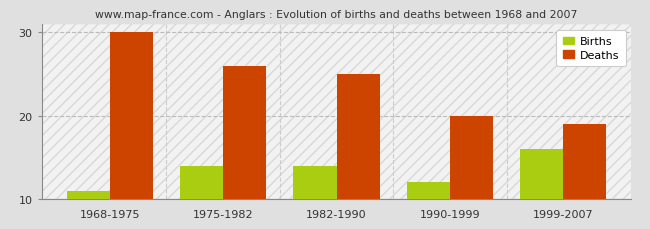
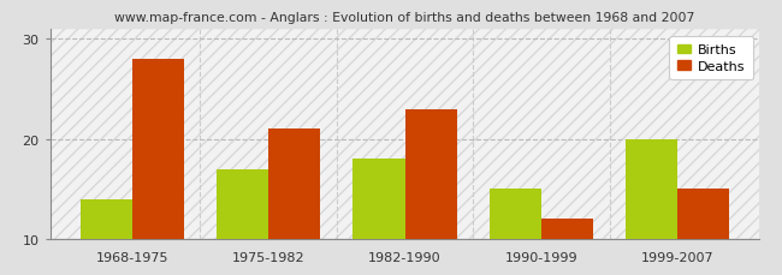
Births/1968-1975: 11 -> 14
Deaths/1968-1975: 30 -> 28
Births/1975-1982: 14 -> 17
Deaths/1975-1982: 26 -> 21
Births/1982-1990: 14 -> 18
Deaths/1982-1990: 25 -> 23
Births/1990-1999: 12 -> 15
Deaths/1990-1999: 20 -> 12
Births/1999-2007: 16 -> 20
Deaths/1999-2007: 19 -> 15
